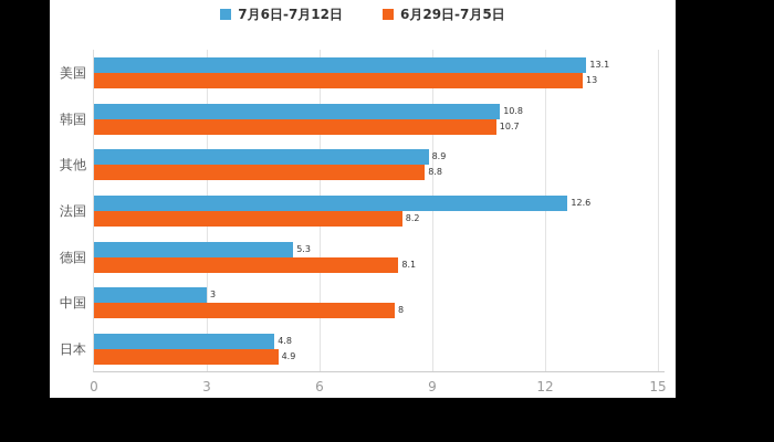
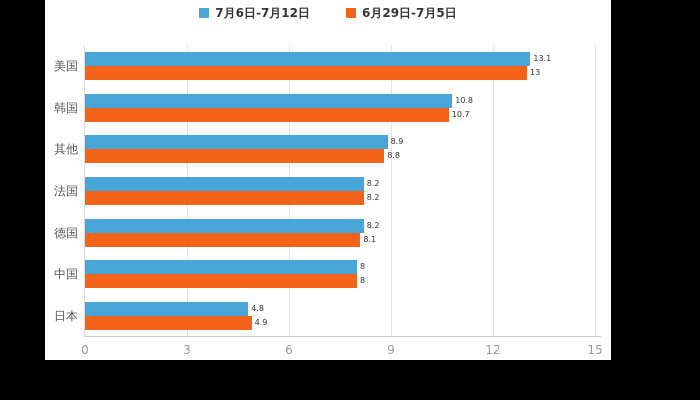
7月6日-7月12日/法国: 12.6 -> 8.2
7月6日-7月12日/德国: 5.3 -> 8.2
7月6日-7月12日/中国: 3 -> 8
